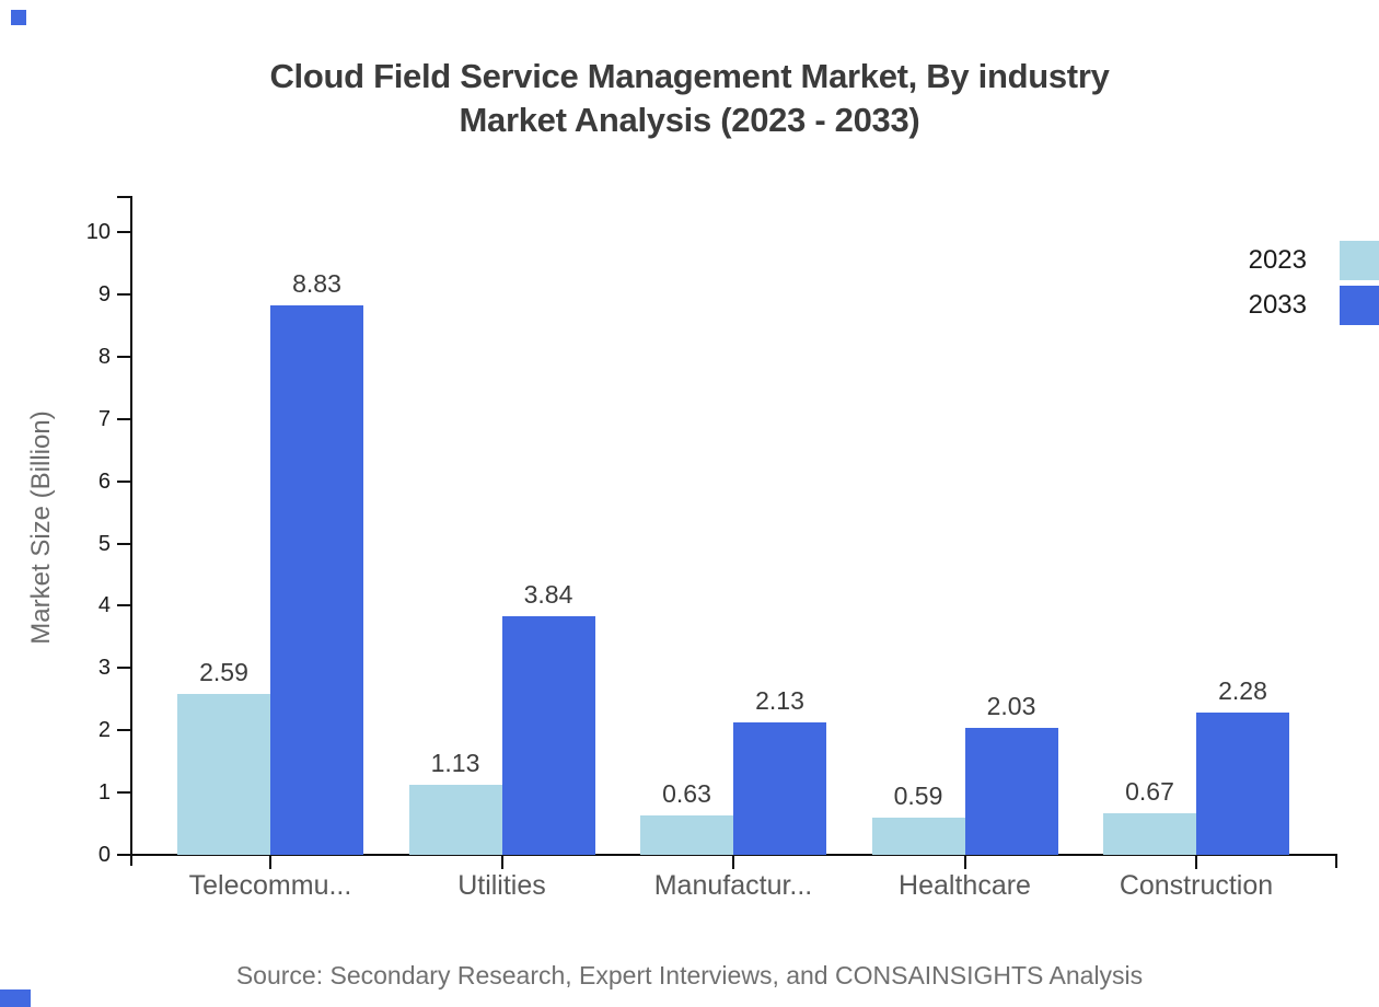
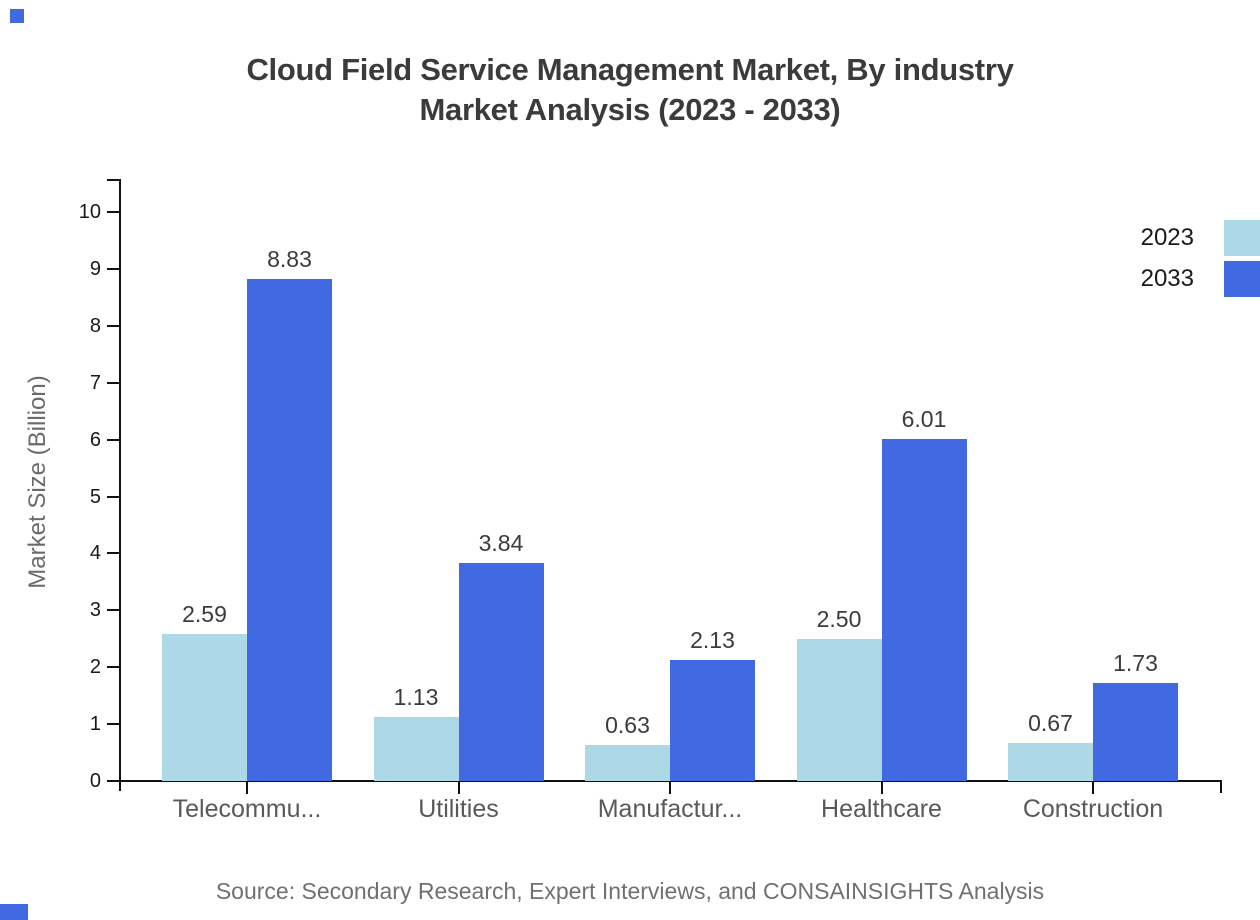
2023/Healthcare: 0.59 -> 2.50
2033/Healthcare: 2.03 -> 6.01
2033/Construction: 2.28 -> 1.73
